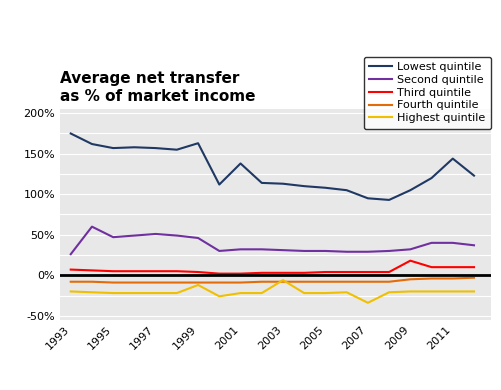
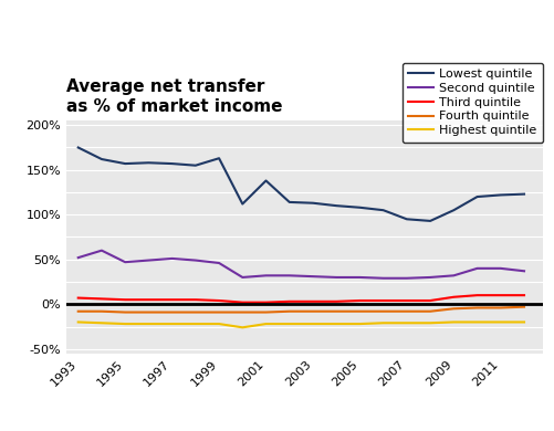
Second quintile/1993: 26% -> 52%
Highest quintile/1999: -12% -> -22%
Highest quintile/2003: -6% -> -22%
Highest quintile/2007: -34% -> -21%
Third quintile/2009: 18% -> 8%
Lowest quintile/2011: 144% -> 122%
